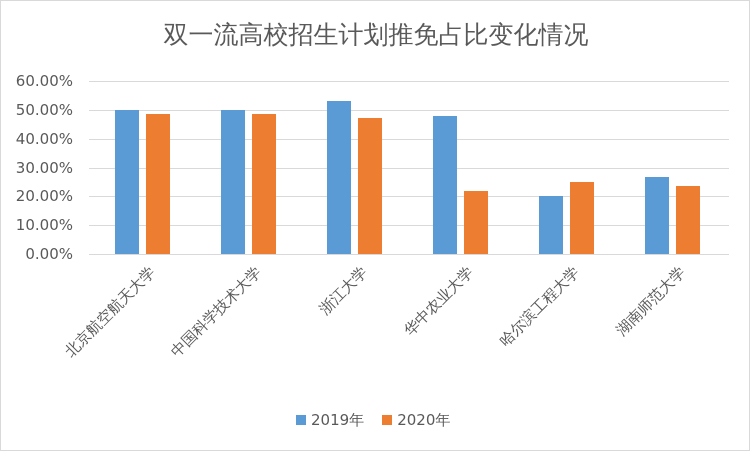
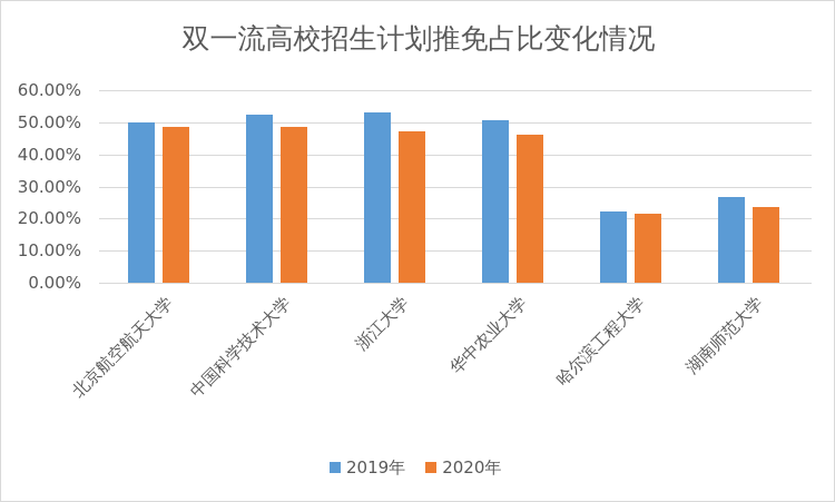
2019年/中国科学技术大学: 50% -> 52%
2019年/华中农业大学: 48% -> 50%
2020年/华中农业大学: 22% -> 46%
2019年/哈尔滨工程大学: 20% -> 22%
2020年/哈尔滨工程大学: 25% -> 22%
